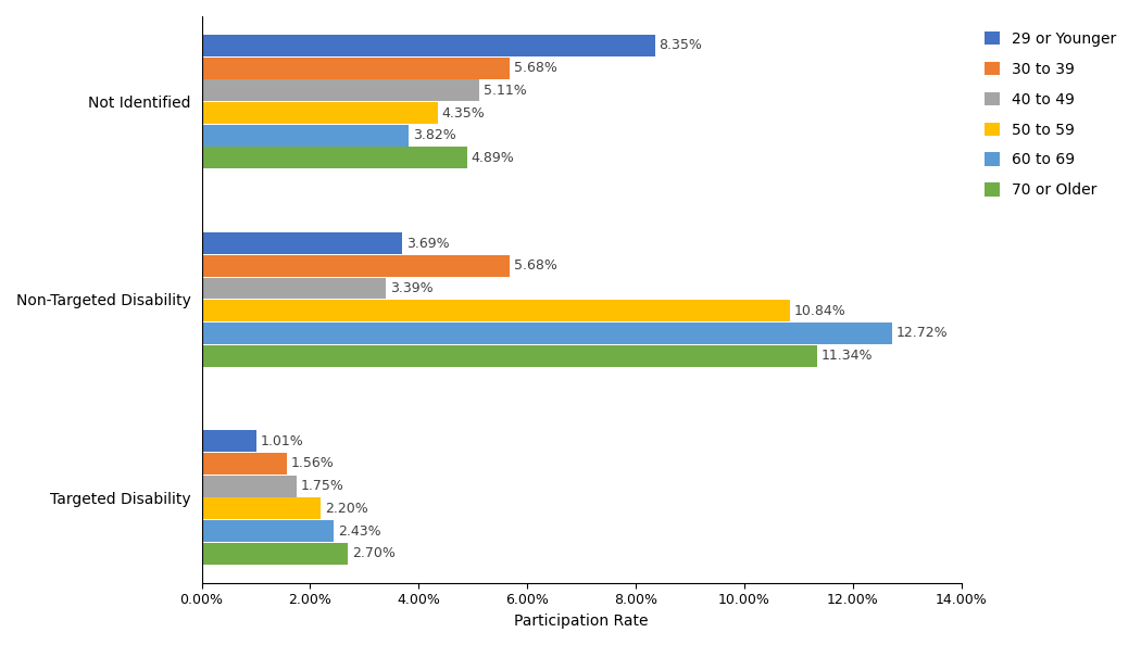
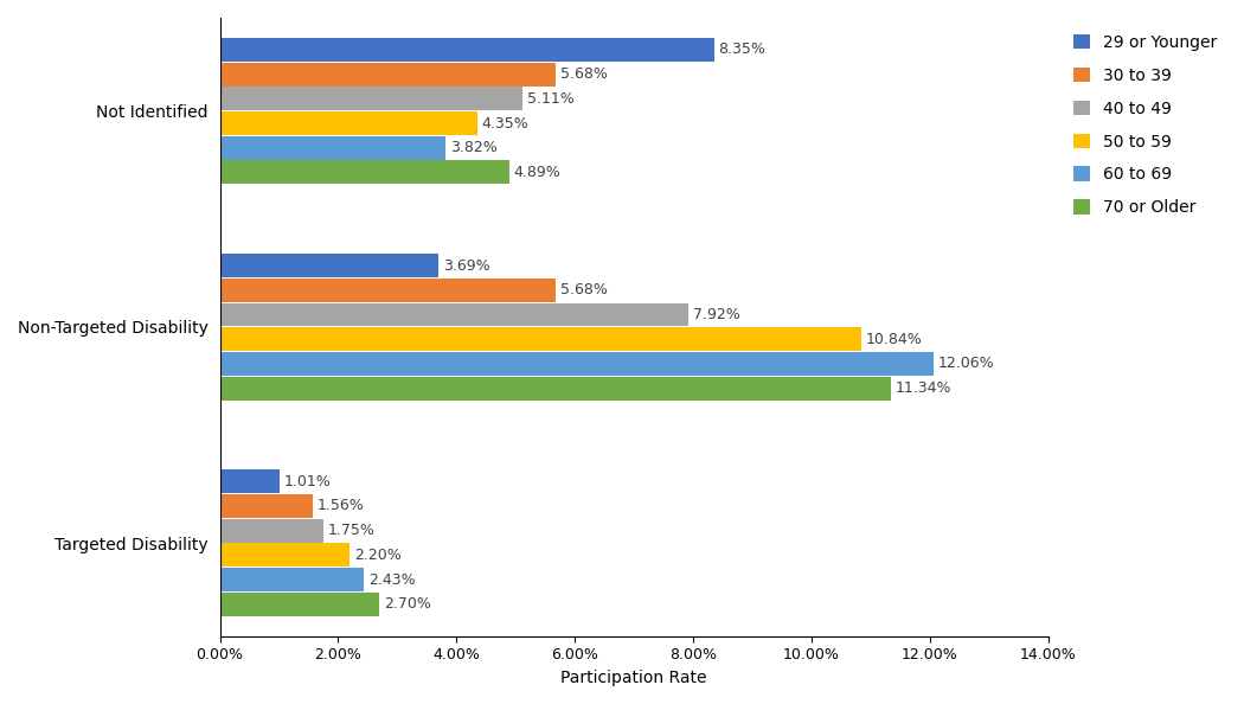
40 to 49/Non-Targeted Disability: 3.39% -> 7.92%
60 to 69/Non-Targeted Disability: 12.72% -> 12.06%
